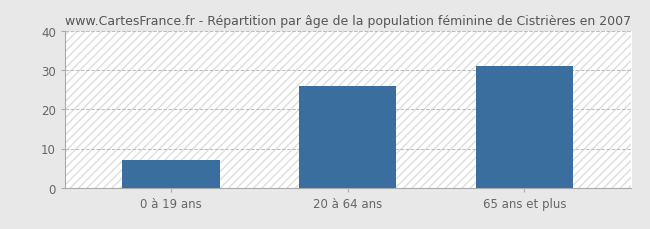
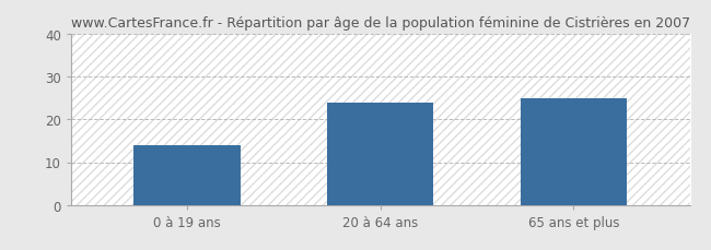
0 à 19 ans: 7 -> 14
20 à 64 ans: 26 -> 24
65 ans et plus: 31 -> 25
